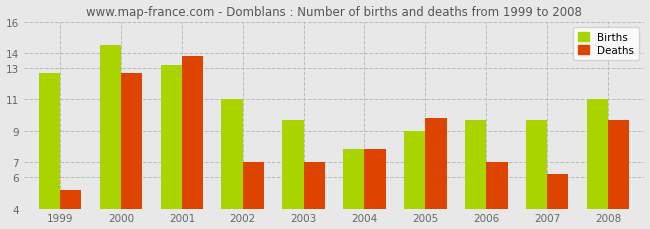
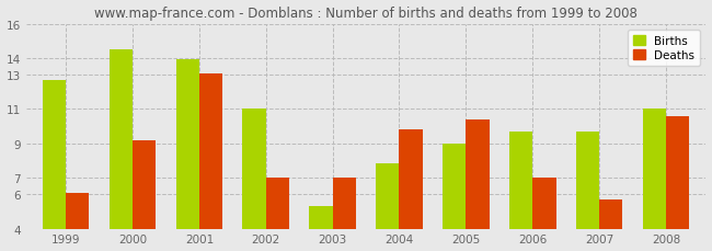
Deaths/1999: 5.2 -> 6.1
Deaths/2000: 12.7 -> 9.2
Births/2001: 13.2 -> 13.9
Deaths/2001: 13.8 -> 13.1
Births/2003: 9.7 -> 5.3
Deaths/2004: 7.8 -> 9.8
Deaths/2005: 9.8 -> 10.4
Deaths/2007: 6.2 -> 5.7
Deaths/2008: 9.7 -> 10.6
